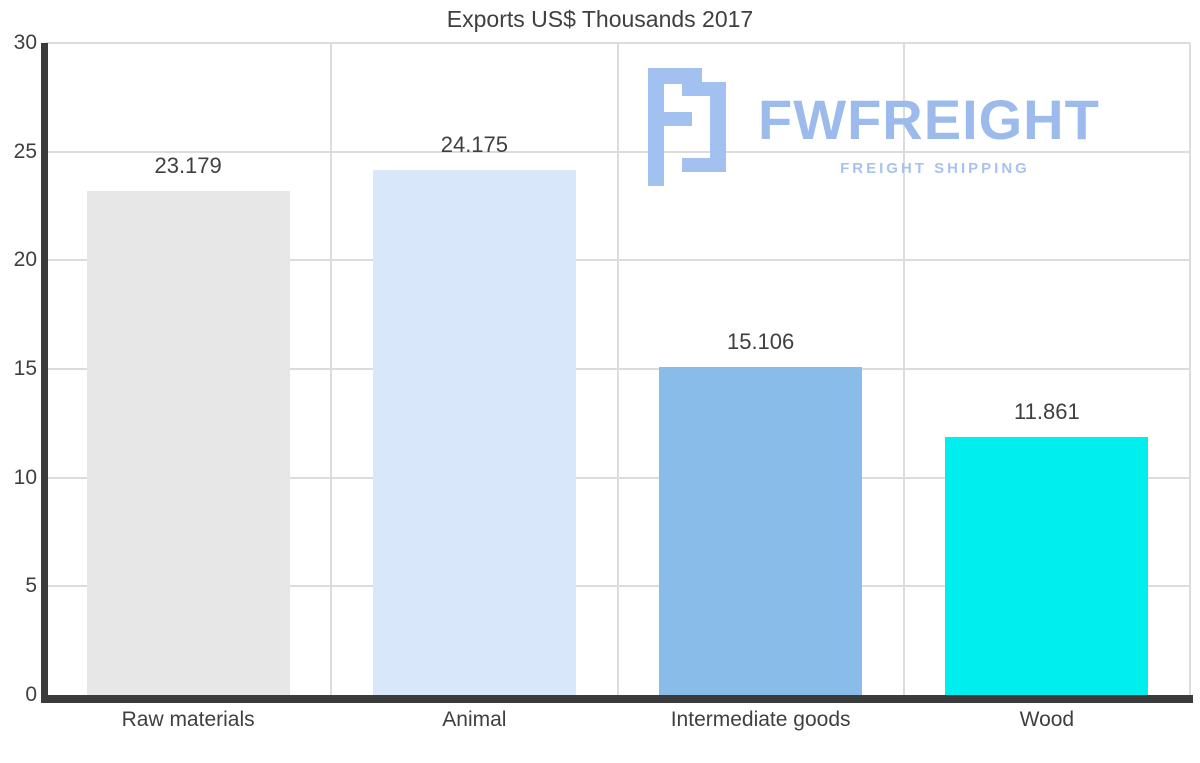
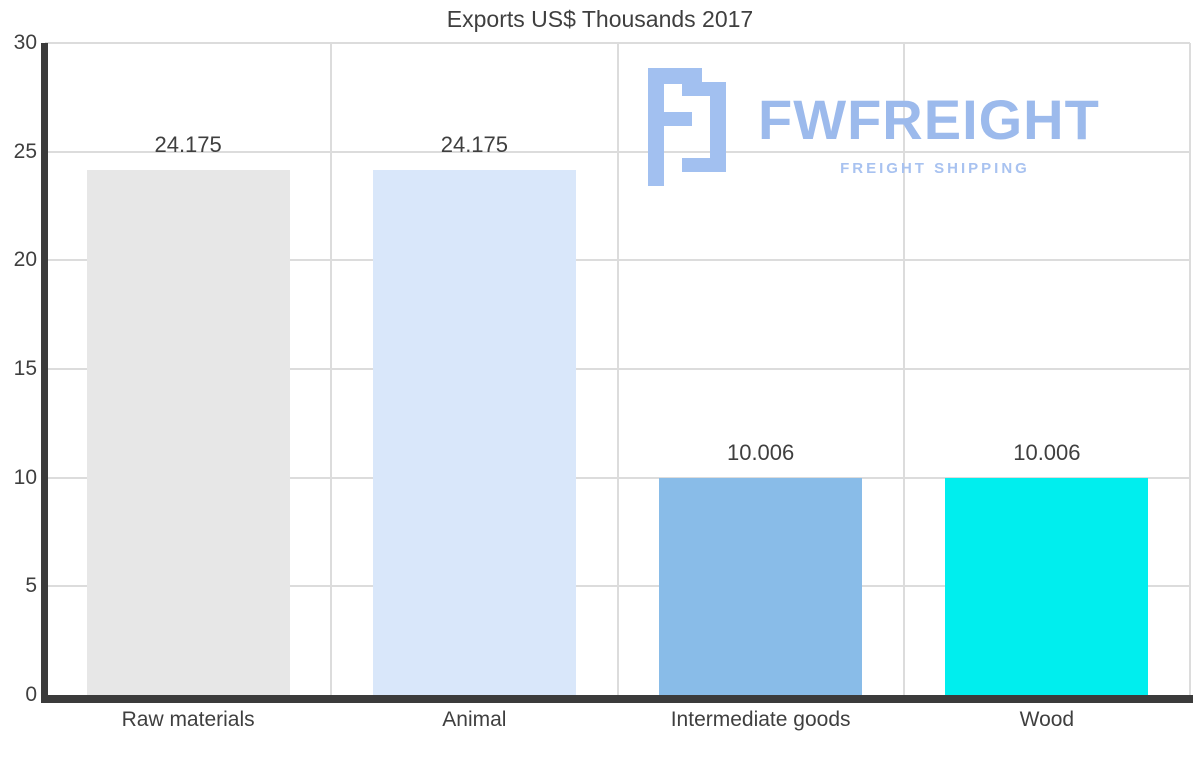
Raw materials: 23.179 -> 24.175
Intermediate goods: 15.106 -> 10.006
Wood: 11.861 -> 10.006
